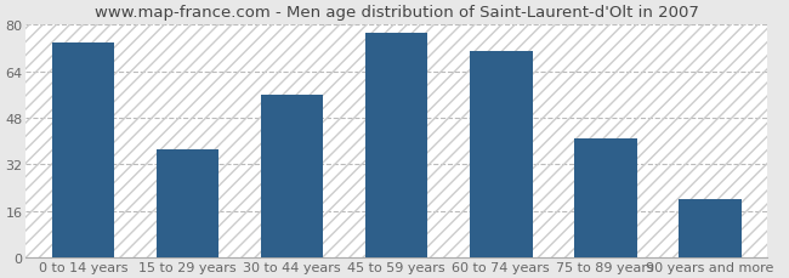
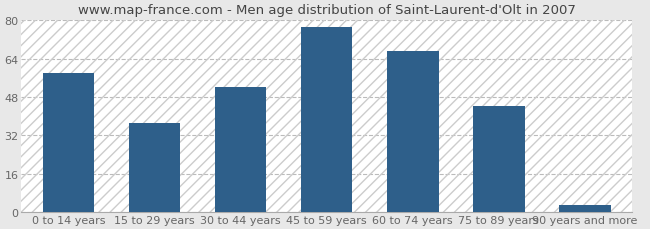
0 to 14 years: 74 -> 58
30 to 44 years: 56 -> 52
60 to 74 years: 71 -> 67
75 to 89 years: 41 -> 44
90 years and more: 20 -> 3
